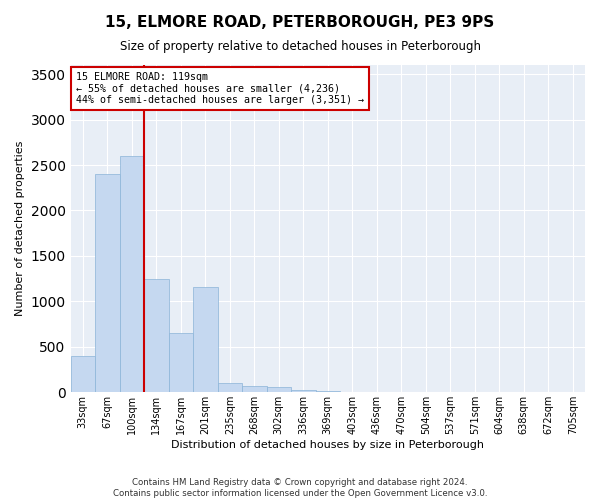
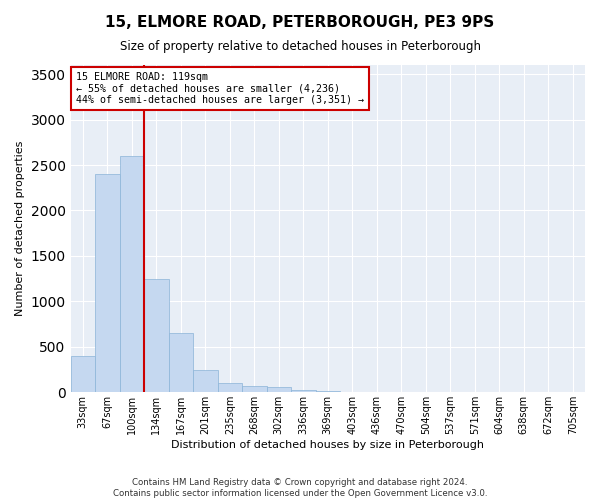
201sqm: 1160 -> 250
